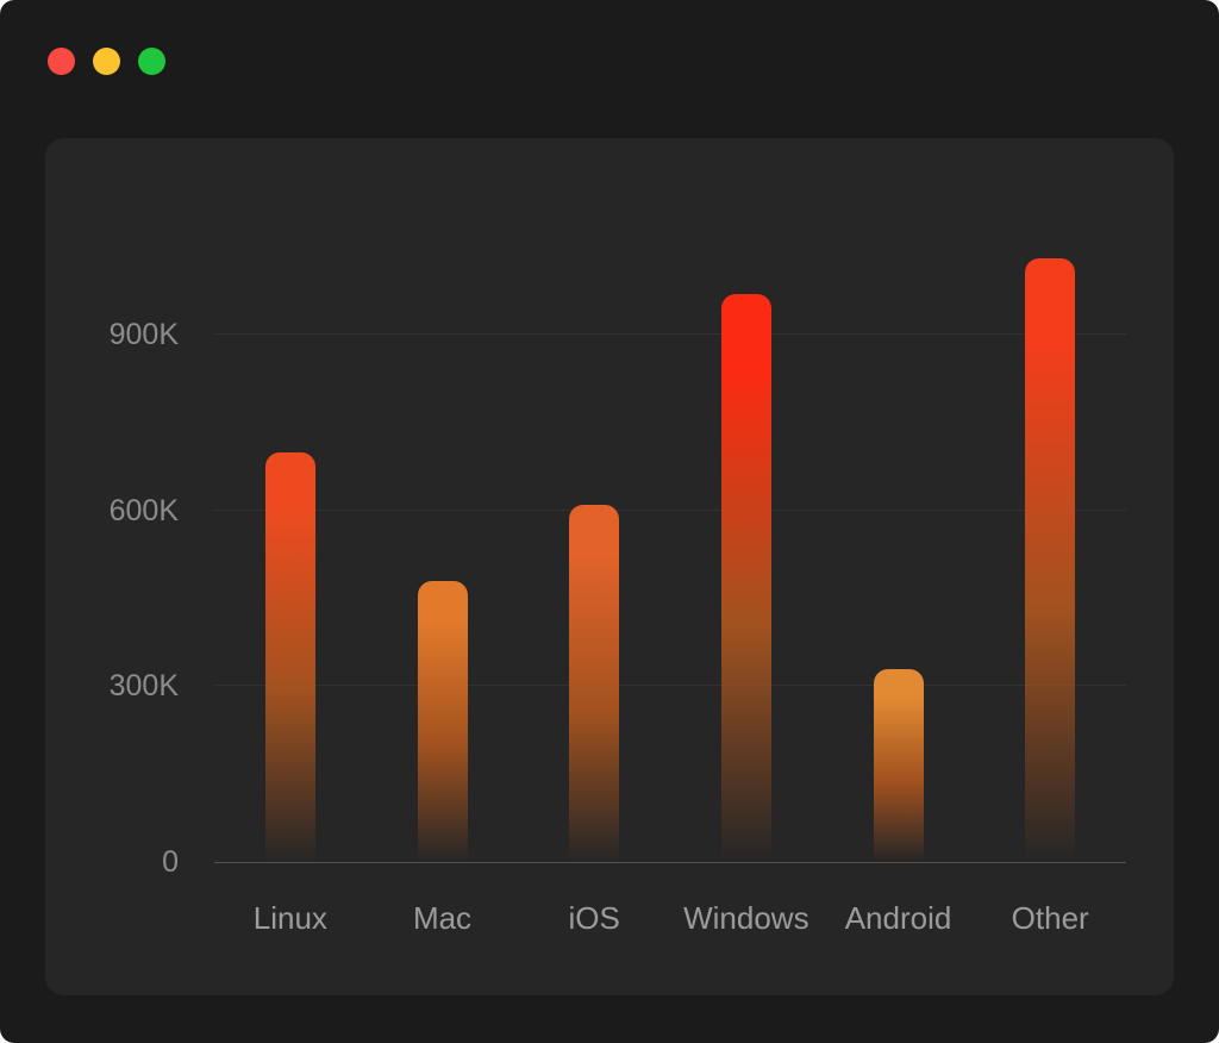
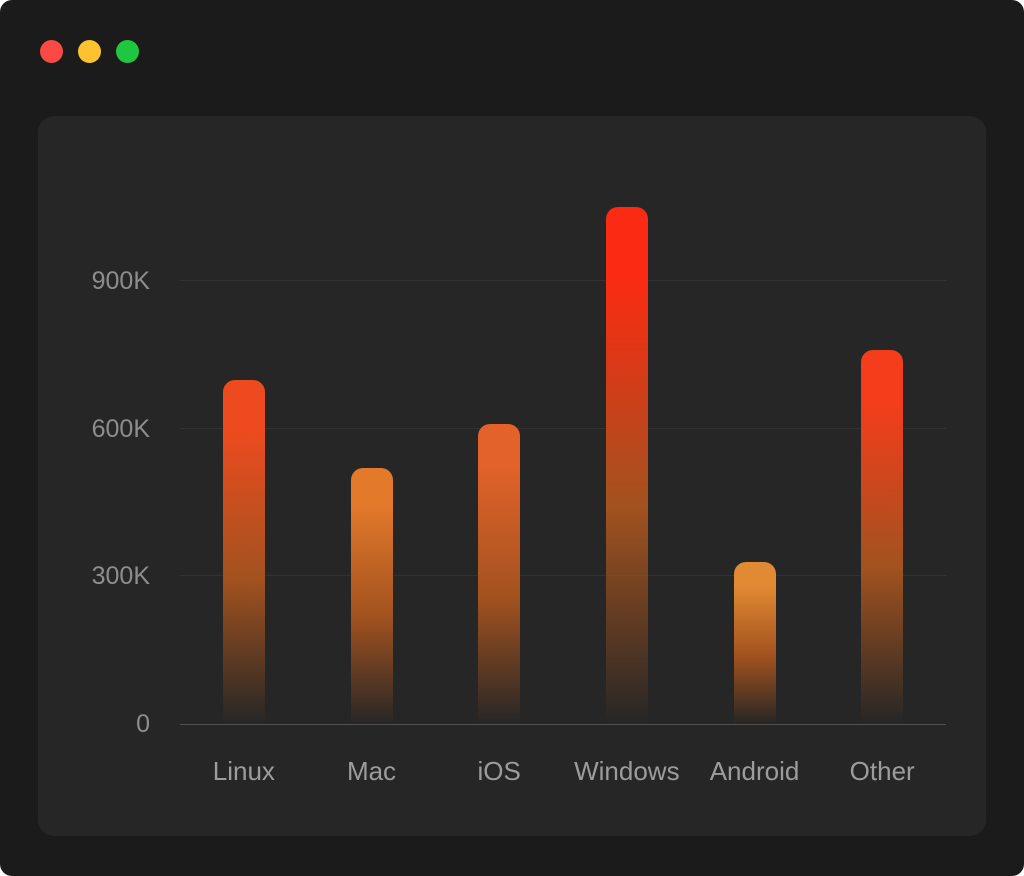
Mac: 480K -> 520K
Windows: 970K -> 1050K
Other: 1030K -> 760K
